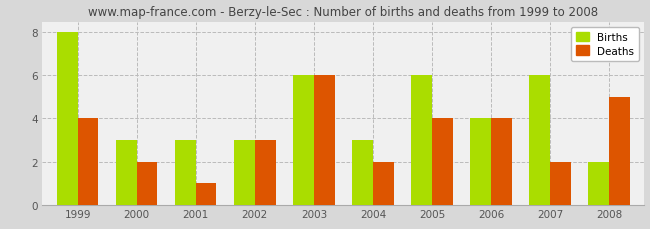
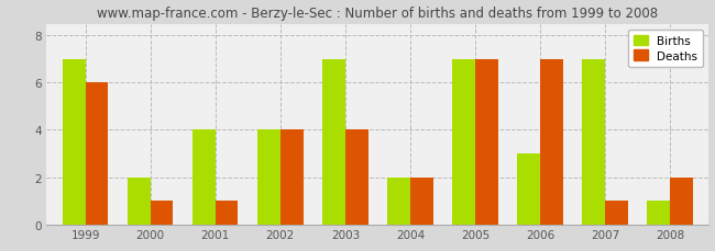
Births/1999: 8 -> 7
Deaths/1999: 4 -> 6
Births/2000: 3 -> 2
Deaths/2000: 2 -> 1
Births/2001: 3 -> 4
Births/2002: 3 -> 4
Deaths/2002: 3 -> 4
Births/2003: 6 -> 7
Deaths/2003: 6 -> 4
Births/2004: 3 -> 2
Births/2005: 6 -> 7
Deaths/2005: 4 -> 7
Births/2006: 4 -> 3
Deaths/2006: 4 -> 7
Births/2007: 6 -> 7
Deaths/2007: 2 -> 1
Births/2008: 2 -> 1
Deaths/2008: 5 -> 2
